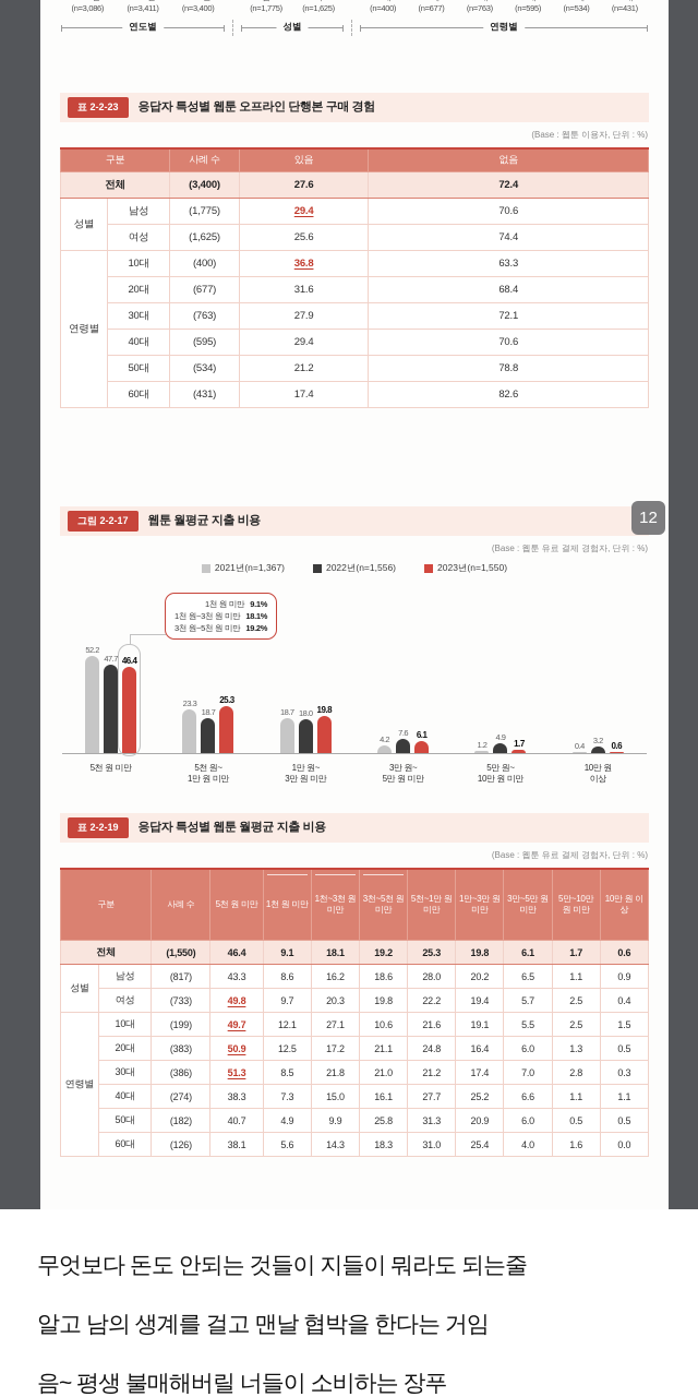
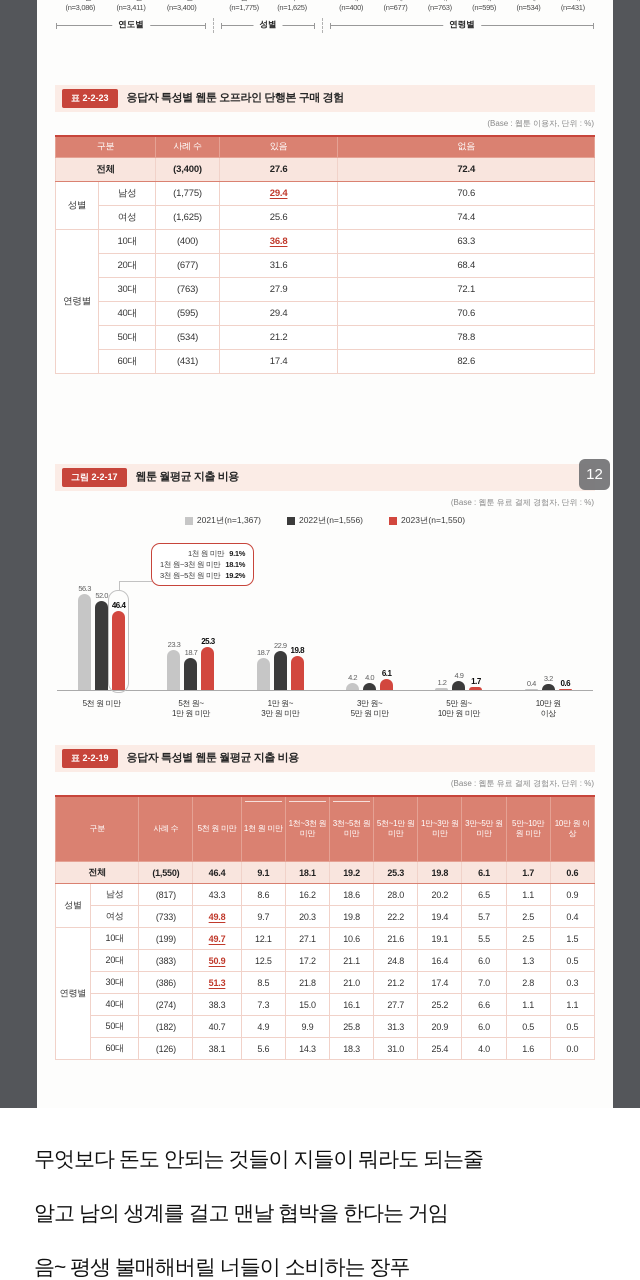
2021년(n=1,367)/5천 원 미만: 52.2 -> 56.3
2022년(n=1,556)/5천 원 미만: 47.7 -> 52.0
2022년(n=1,556)/1만 원~ 3만 원 미만: 18.0 -> 22.9
2022년(n=1,556)/3만 원~ 5만 원 미만: 7.6 -> 4.0
